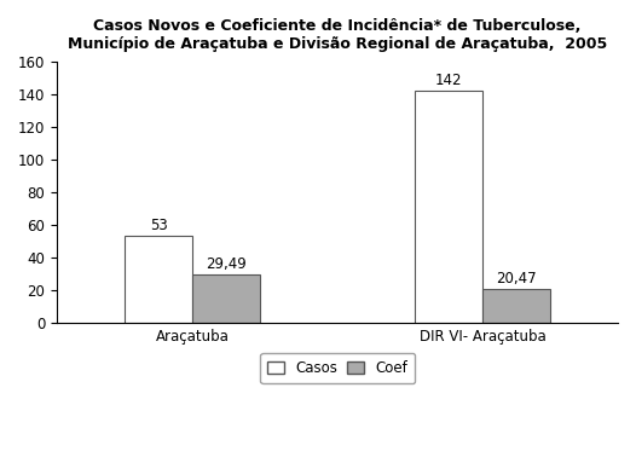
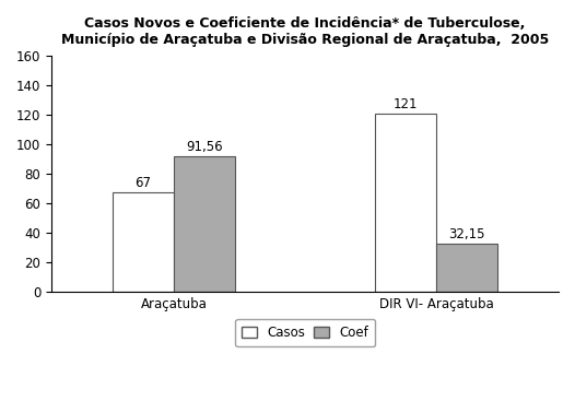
Casos/Araçatuba: 53 -> 67
Coef/Araçatuba: 29,49 -> 91,56
Casos/DIR VI- Araçatuba: 142 -> 121
Coef/DIR VI- Araçatuba: 20,47 -> 32,15
